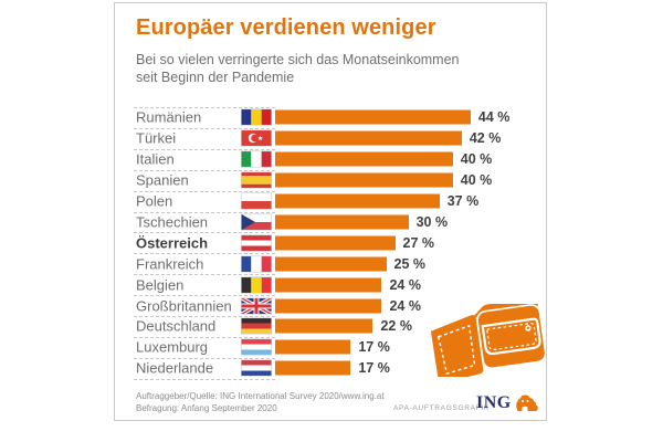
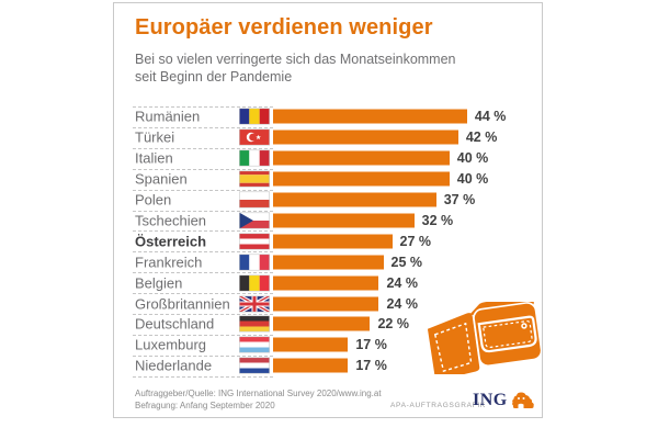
Tschechien: 30 -> 32
